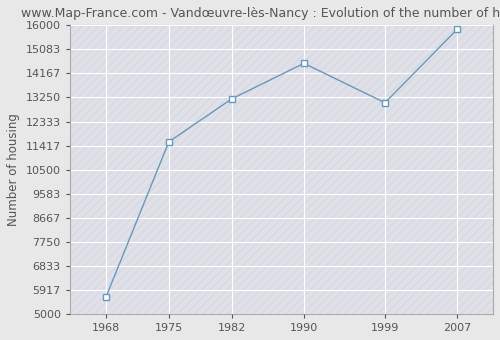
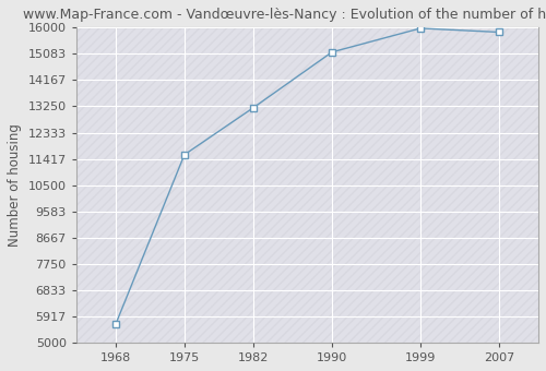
1990: 14550 -> 15140
1999: 13050 -> 15980
